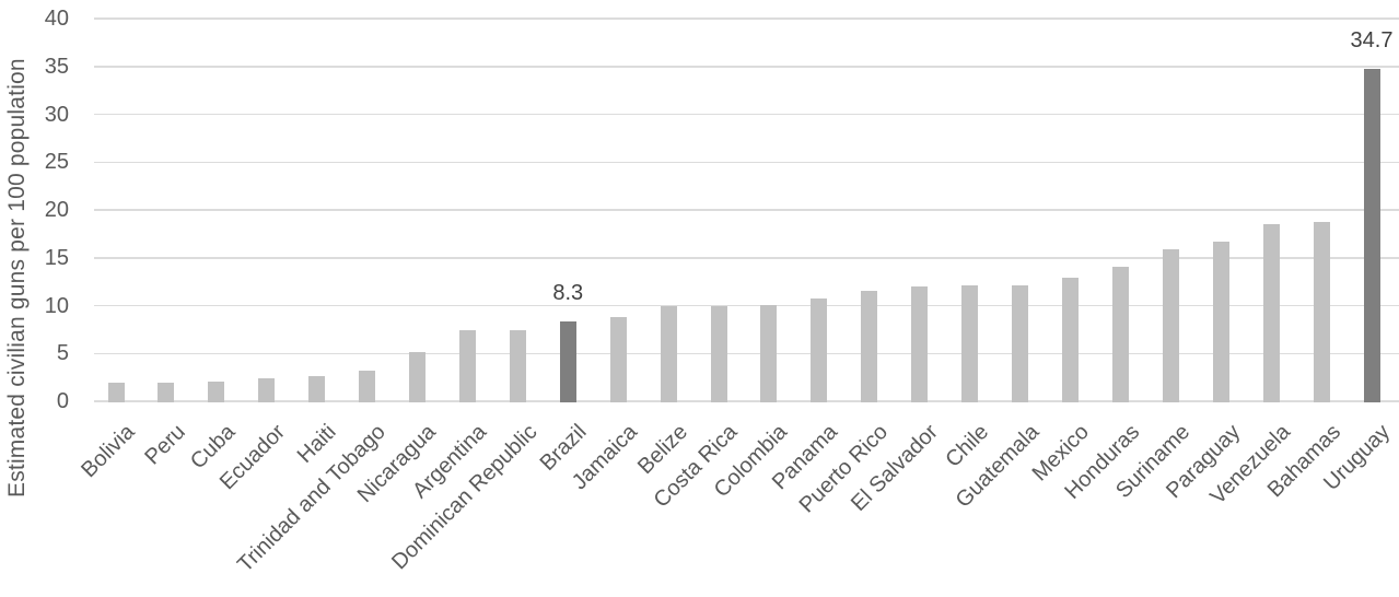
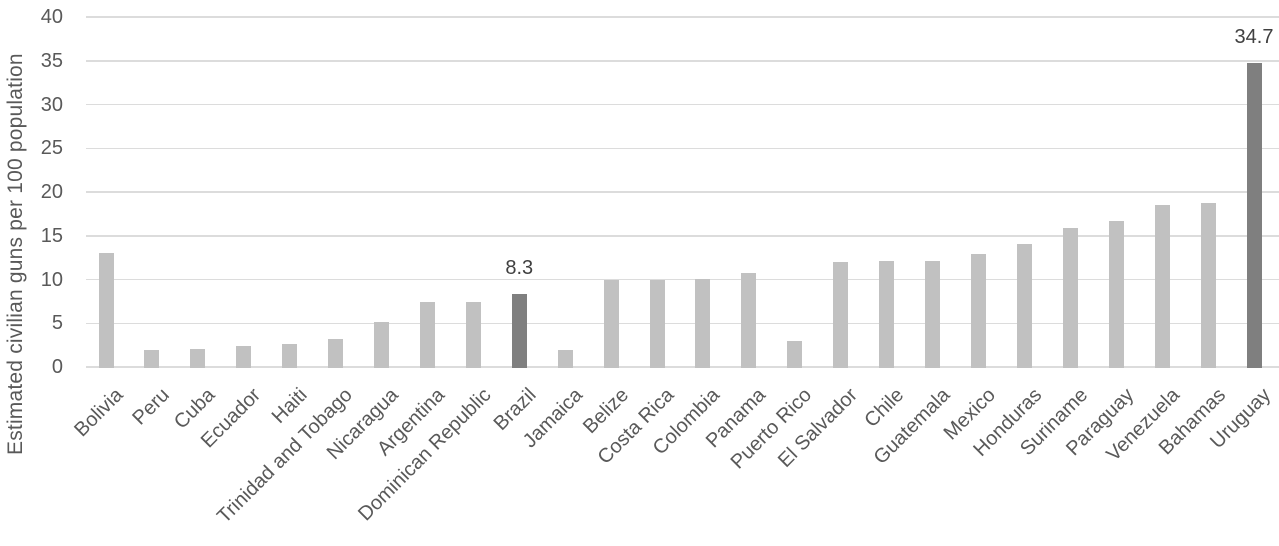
Bolivia: 2 -> 13
Jamaica: 9 -> 2
Puerto Rico: 12 -> 3
